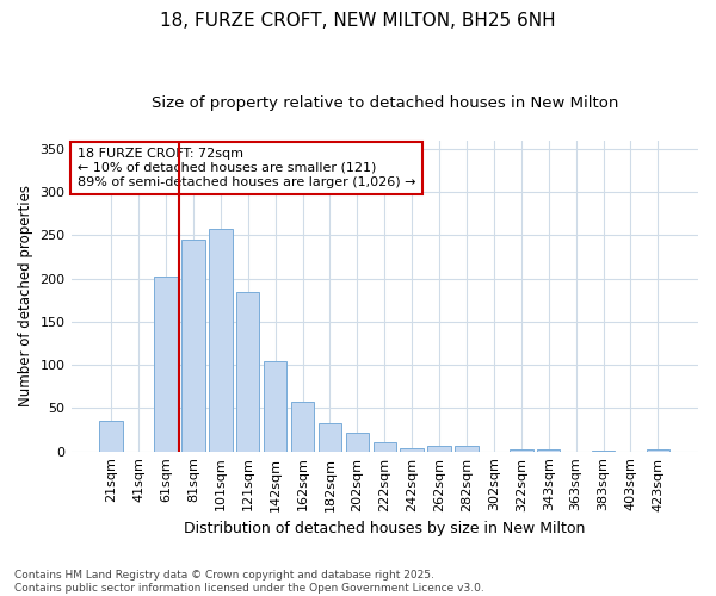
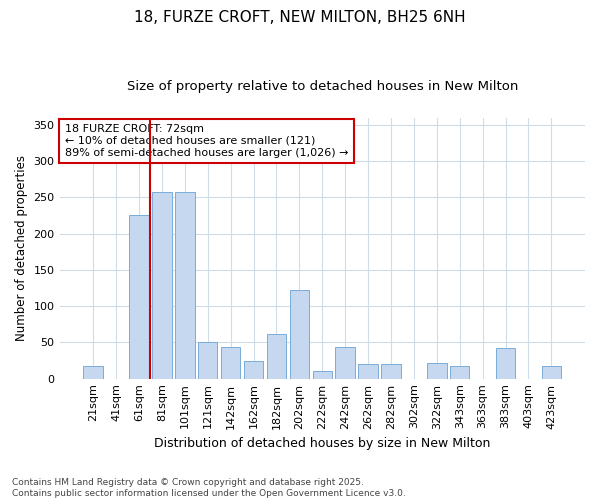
21sqm: 35 -> 18
61sqm: 202 -> 226
81sqm: 245 -> 258
121sqm: 185 -> 50
142sqm: 105 -> 44
162sqm: 58 -> 24
182sqm: 33 -> 62
202sqm: 22 -> 122
242sqm: 4 -> 44
262sqm: 6 -> 20
282sqm: 6 -> 20
322sqm: 3 -> 22
343sqm: 3 -> 18
383sqm: 1 -> 42
423sqm: 2 -> 18
